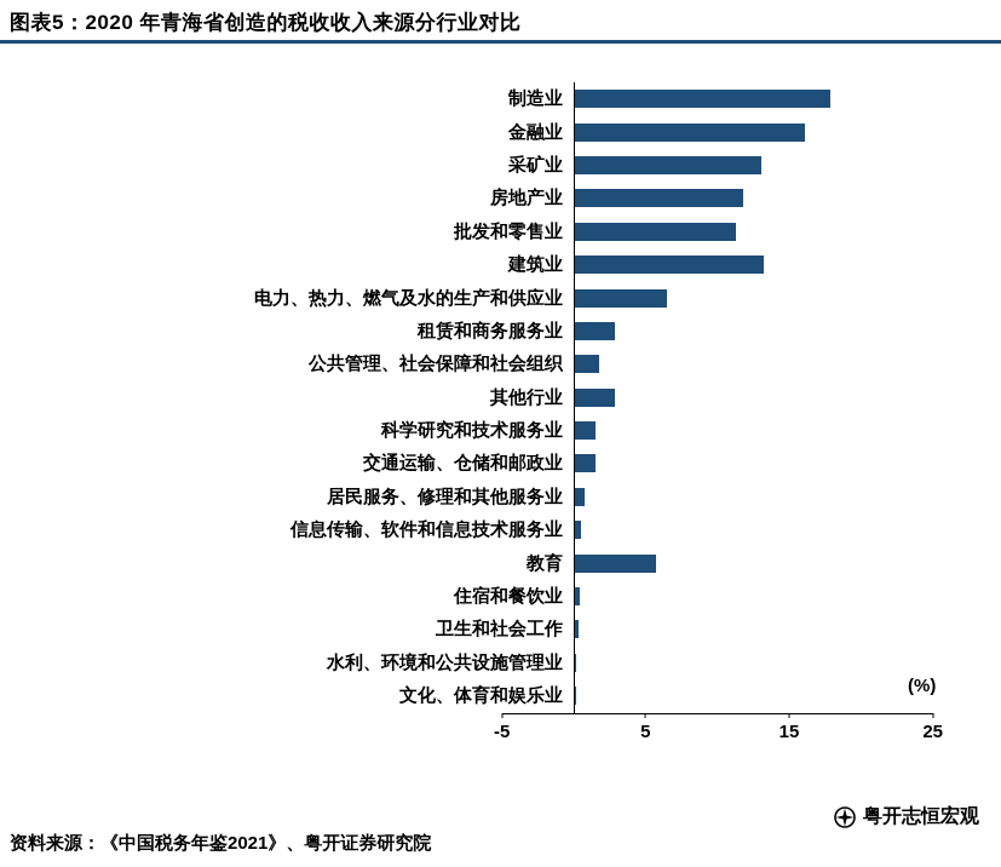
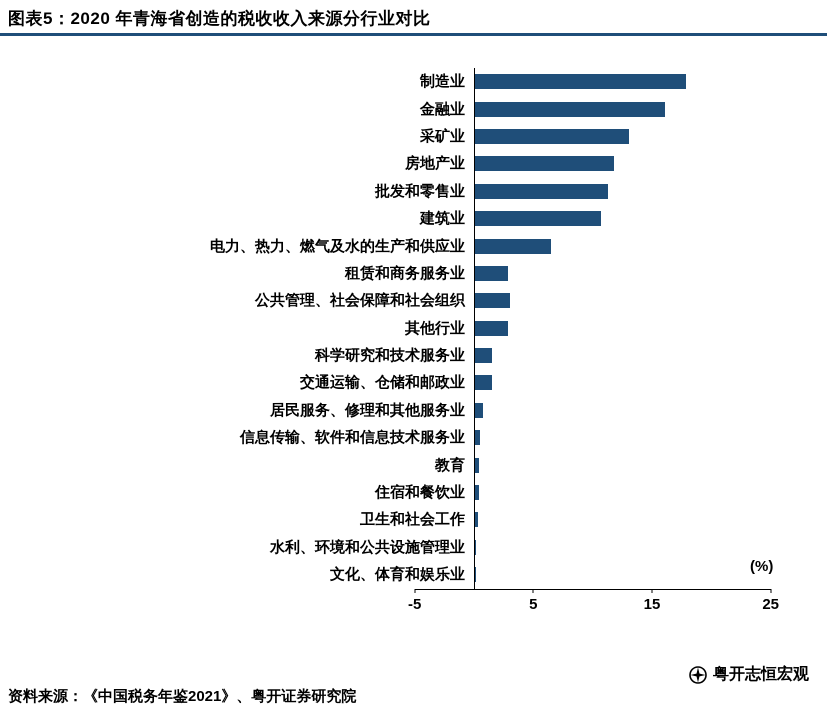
建筑业: 13.2 -> 10.7
公共管理、社会保障和社会组织: 1.8 -> 3.0
教育: 5.7 -> 0.4
